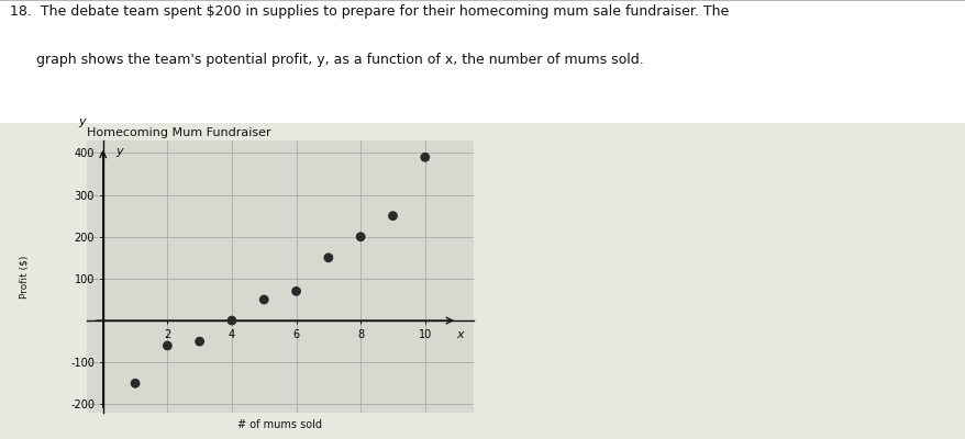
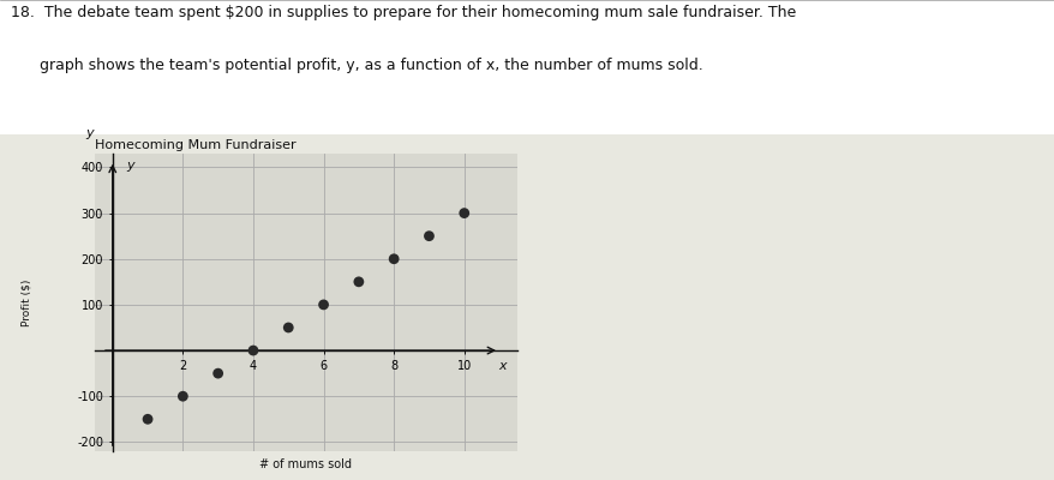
2: -60 -> -100
6: 70 -> 100
10: 390 -> 300
